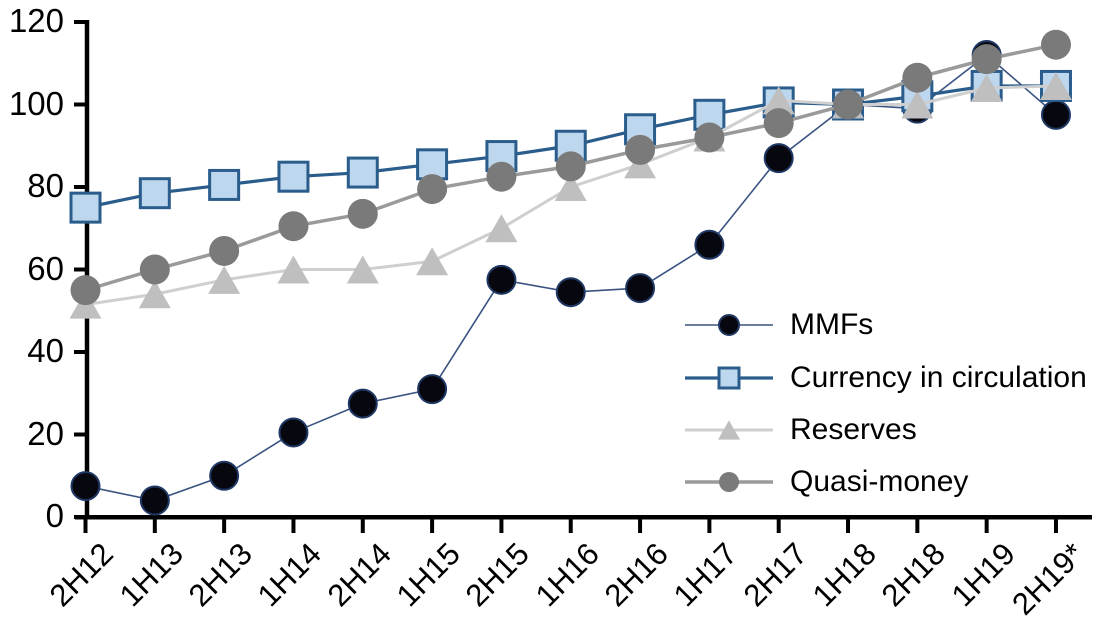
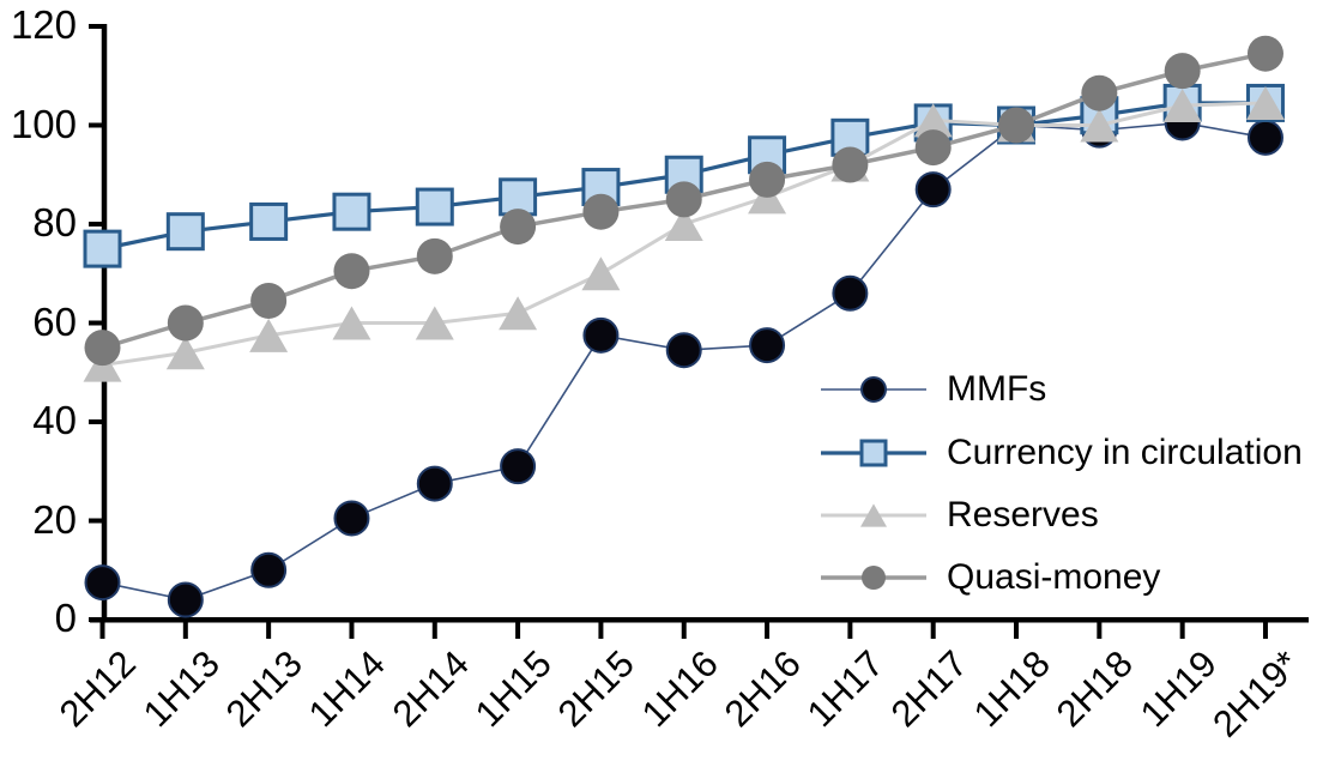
MMFs/1H19: 112 -> 100
